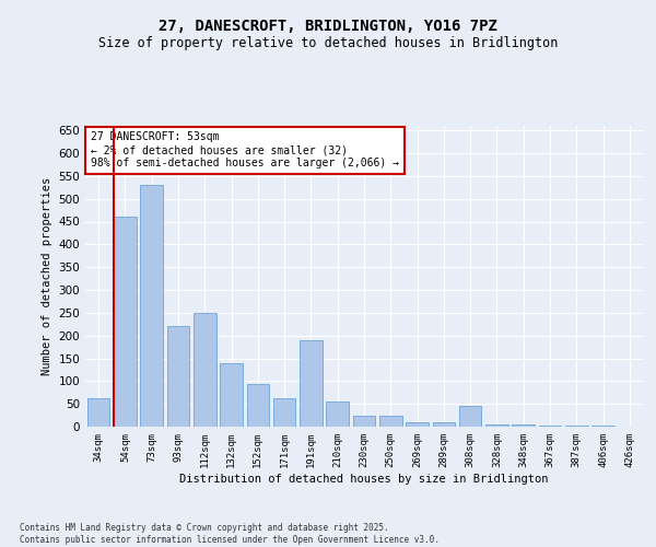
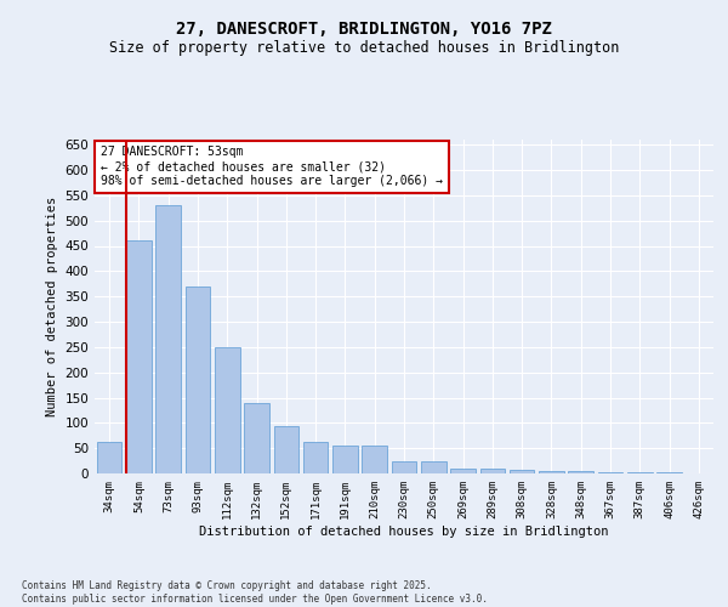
93sqm: 220 -> 370
191sqm: 190 -> 55
308sqm: 45 -> 7
